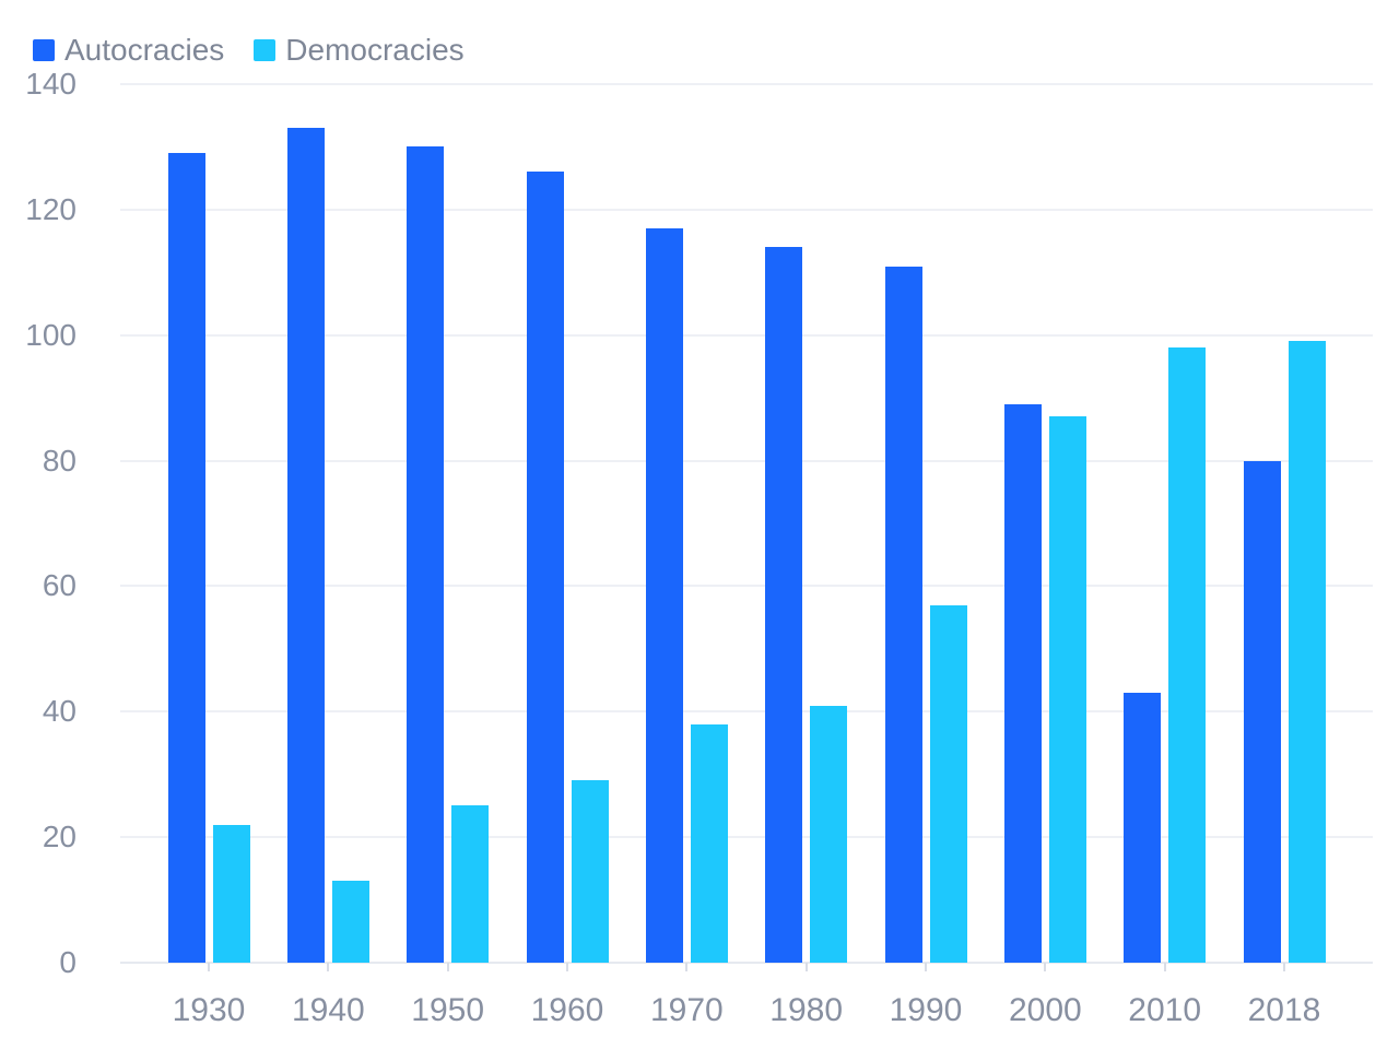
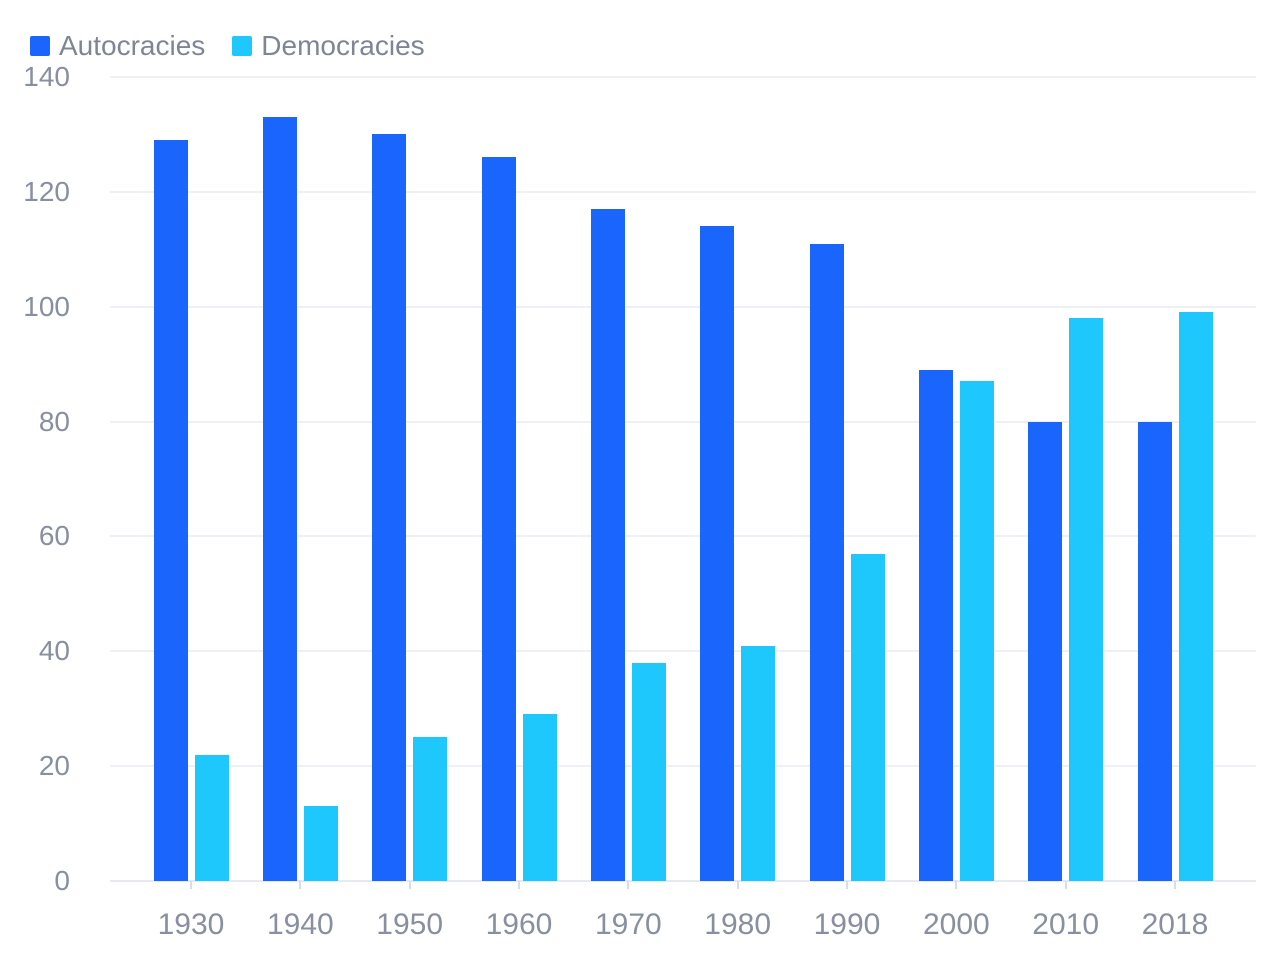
Autocracies/2010: 43 -> 80
